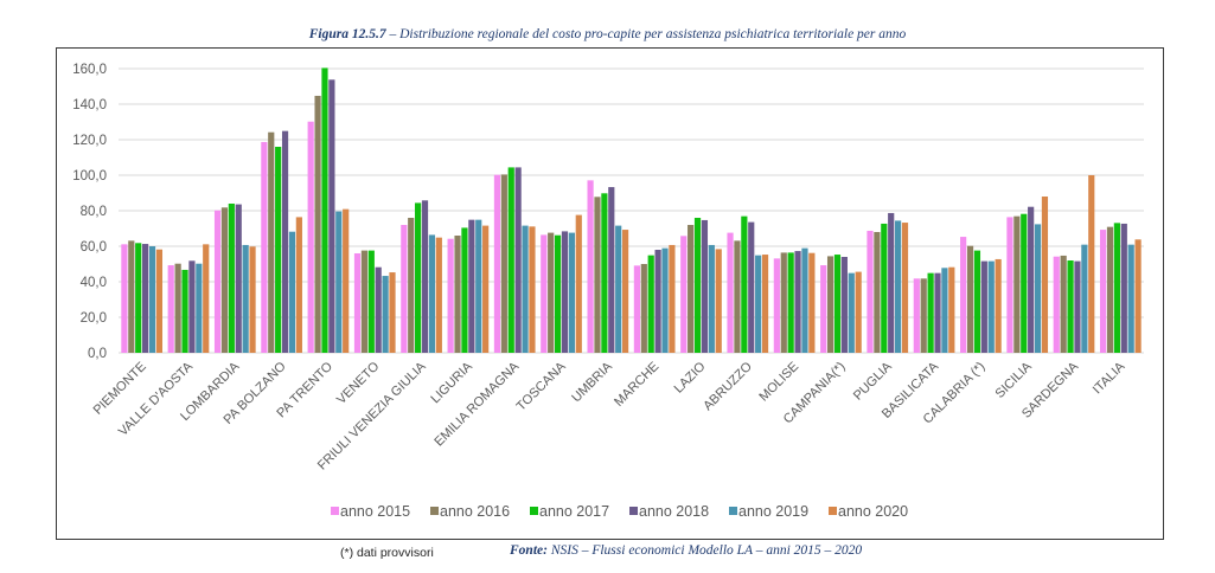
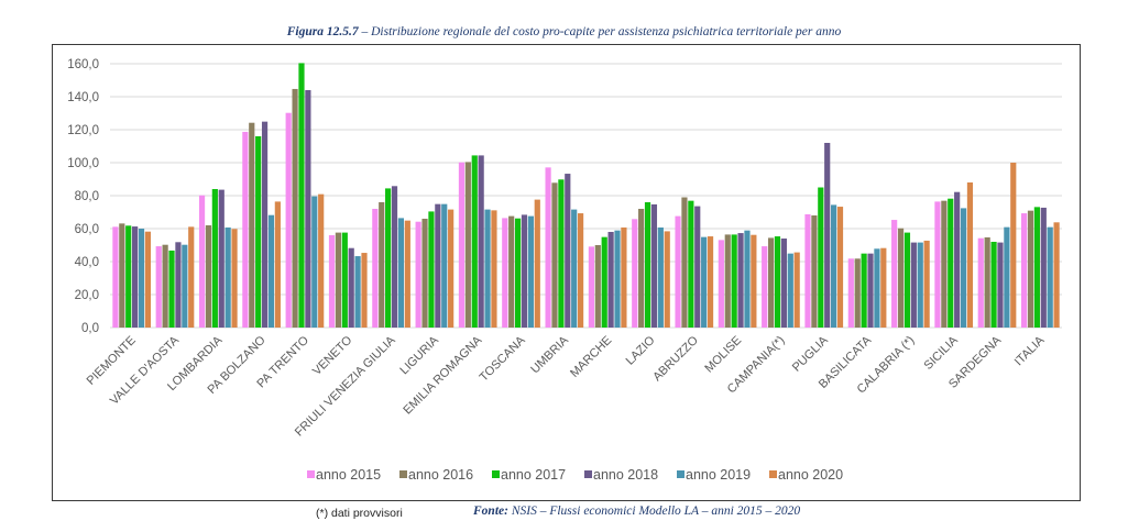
anno 2016/LOMBARDIA: 82 -> 62
anno 2018/PA TRENTO: 154 -> 144
anno 2016/ABRUZZO: 63 -> 79
anno 2017/PUGLIA: 73 -> 85
anno 2018/PUGLIA: 79 -> 112
